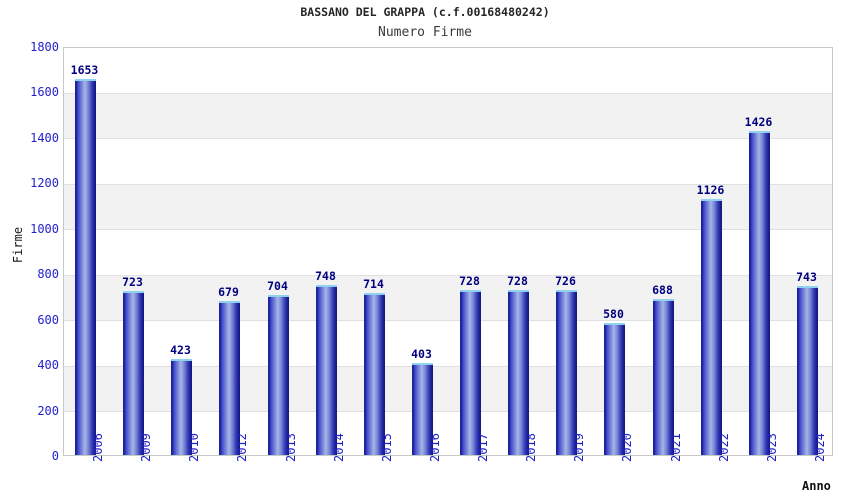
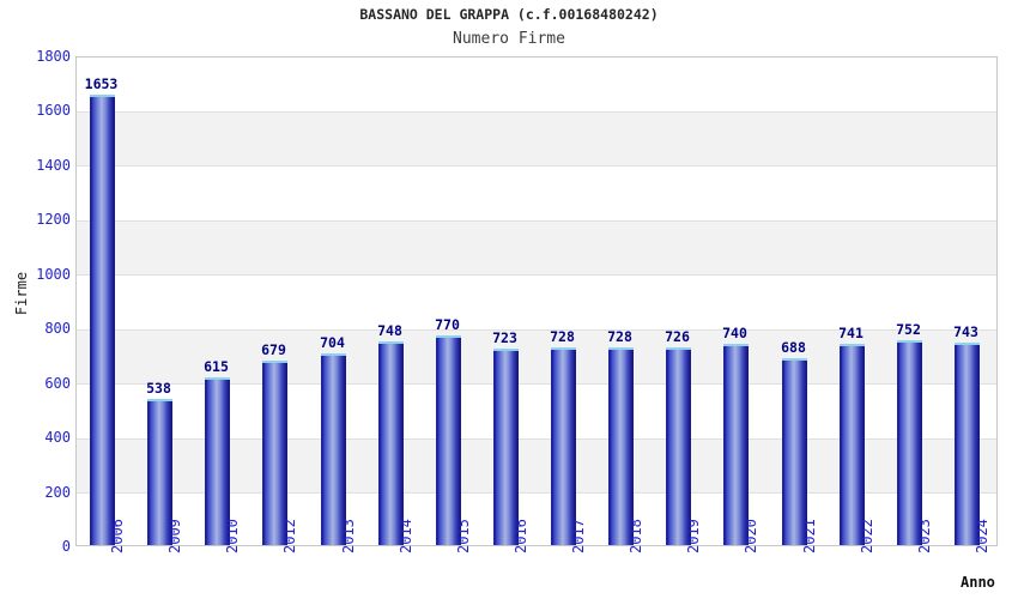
2009: 723 -> 538
2010: 423 -> 615
2015: 714 -> 770
2016: 403 -> 723
2020: 580 -> 740
2022: 1126 -> 741
2023: 1426 -> 752
